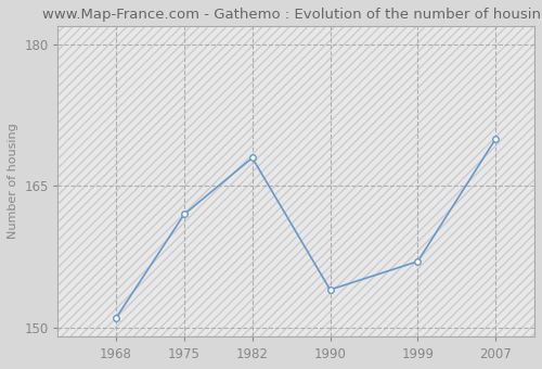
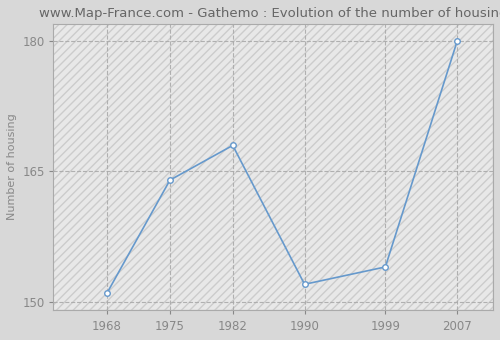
1975: 162 -> 164
1990: 154 -> 152
1999: 157 -> 154
2007: 170 -> 180
